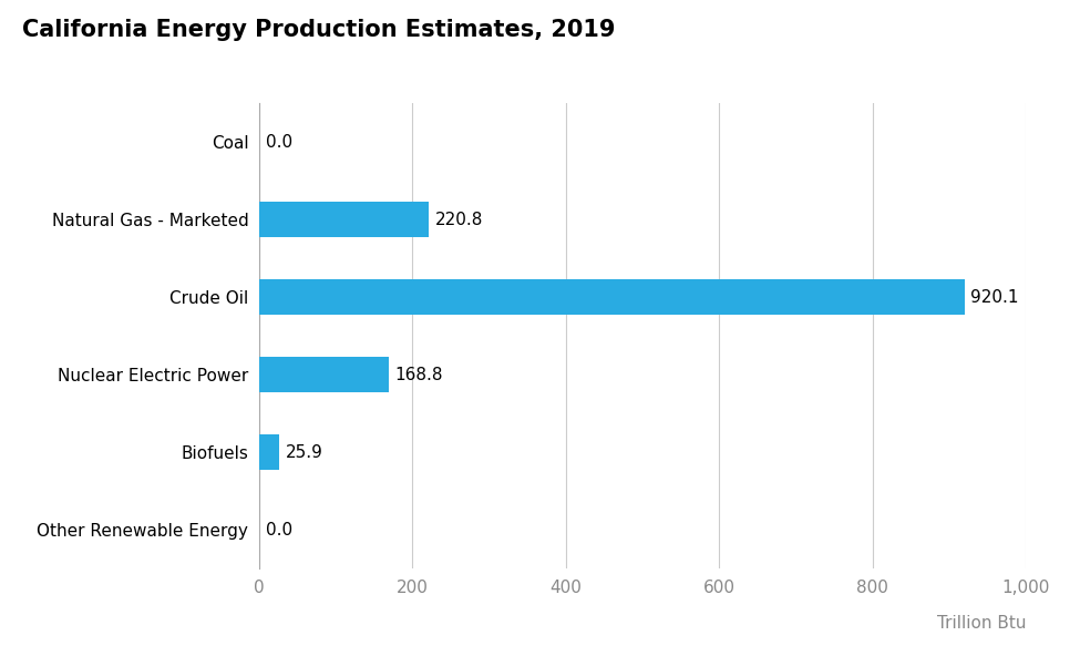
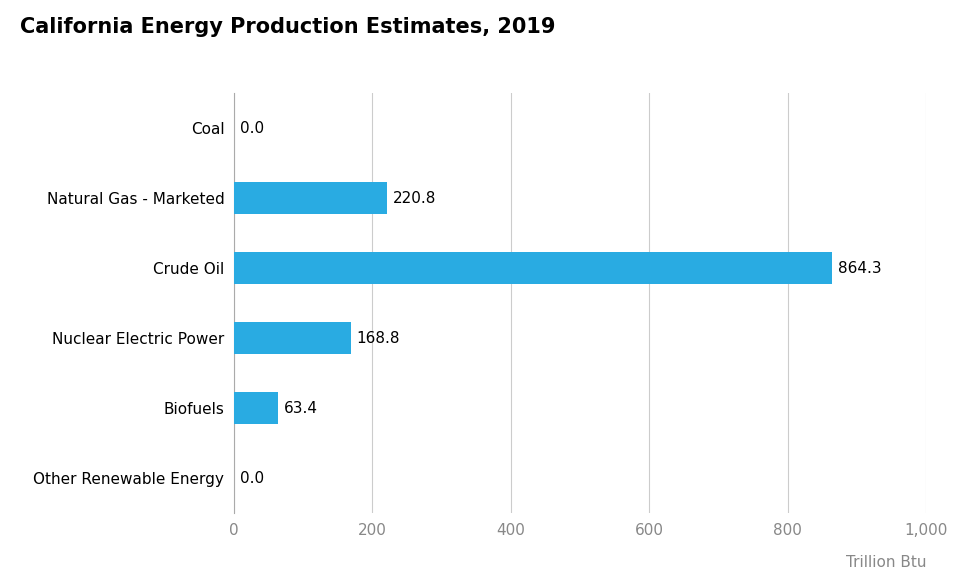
Crude Oil: 920.1 -> 864.3
Biofuels: 25.9 -> 63.4
